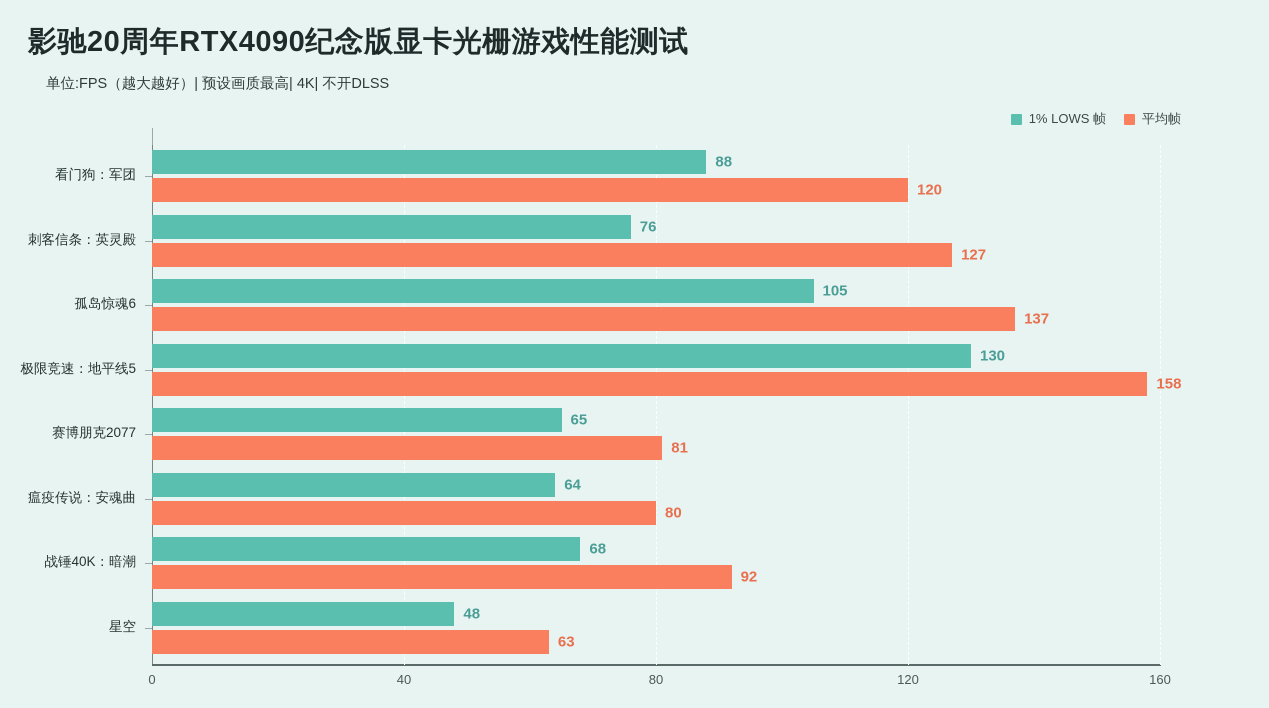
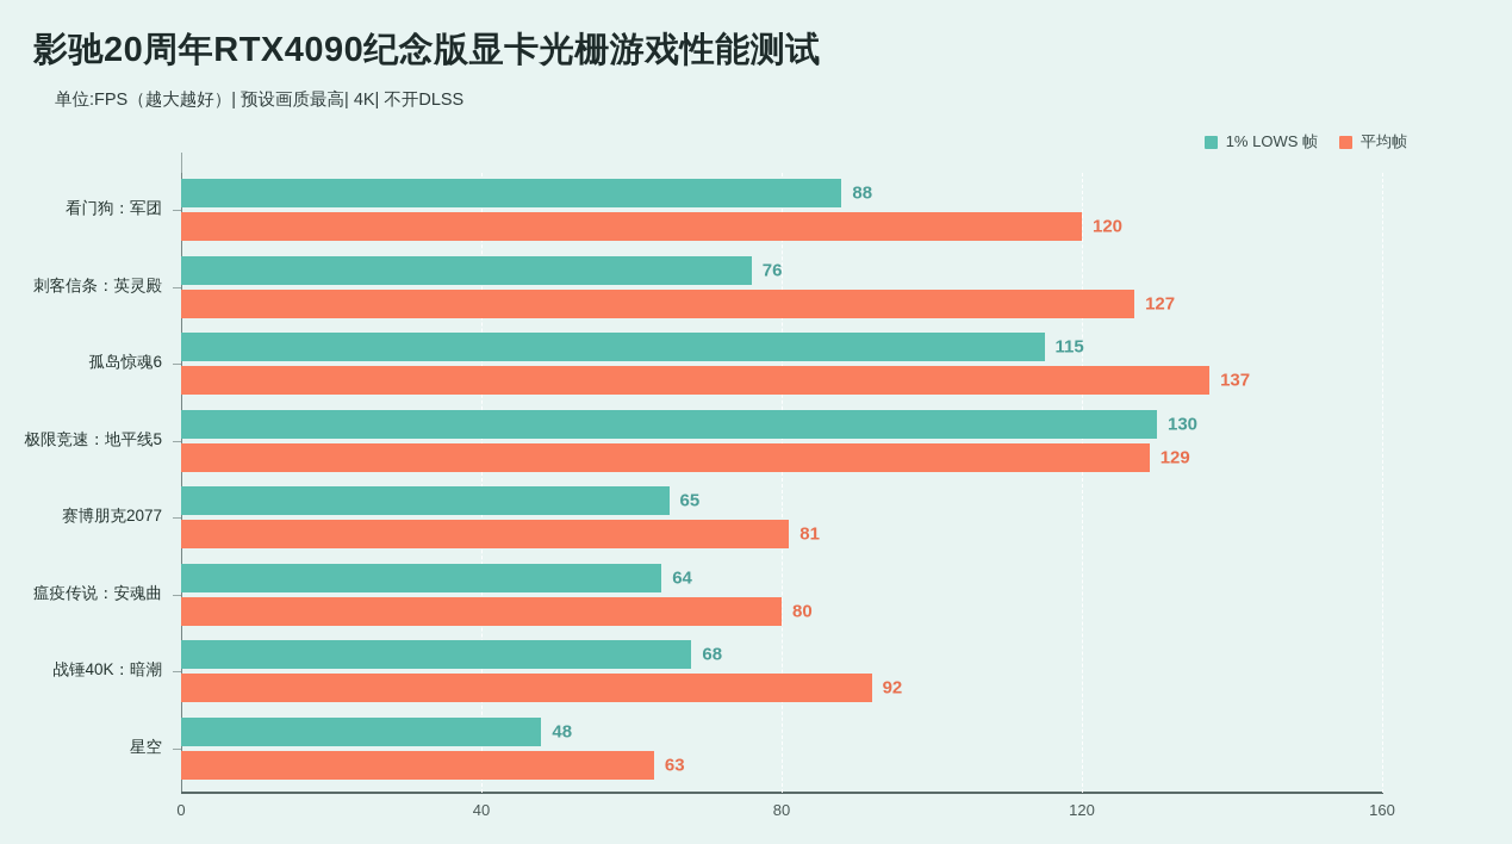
1% LOWS 帧/孤岛惊魂6: 105 -> 115
平均帧/极限竞速：地平线5: 158 -> 129
